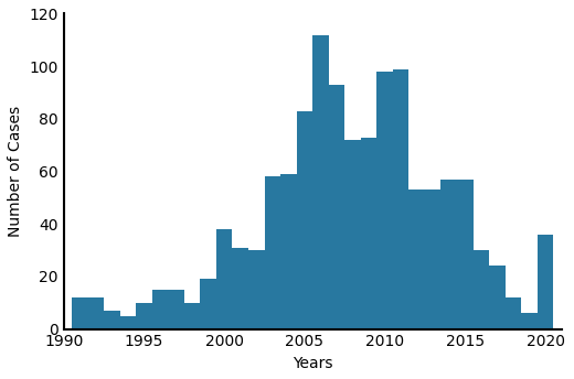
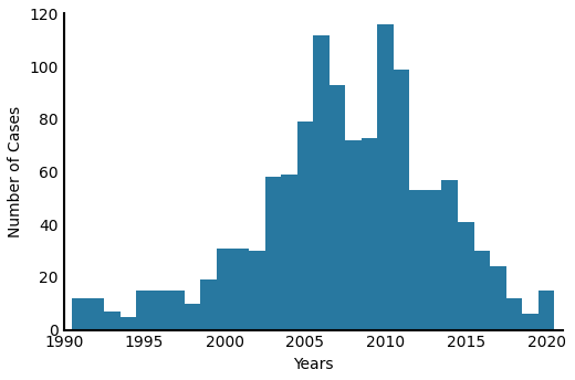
1995: 10 -> 15
2000: 38 -> 31
2005: 83 -> 79
2010: 98 -> 116
2015: 57 -> 41
2020: 36 -> 15
